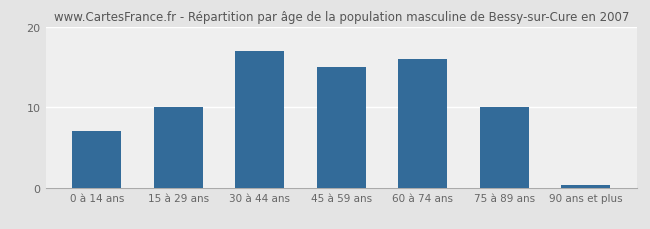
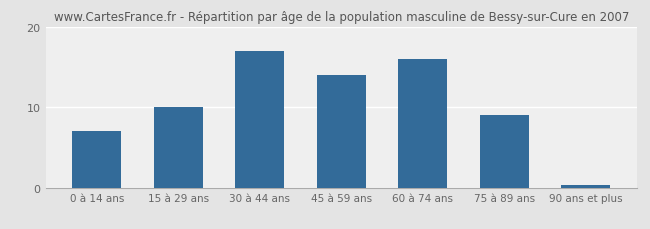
45 à 59 ans: 15.0 -> 14.0
75 à 89 ans: 10.0 -> 9.0
